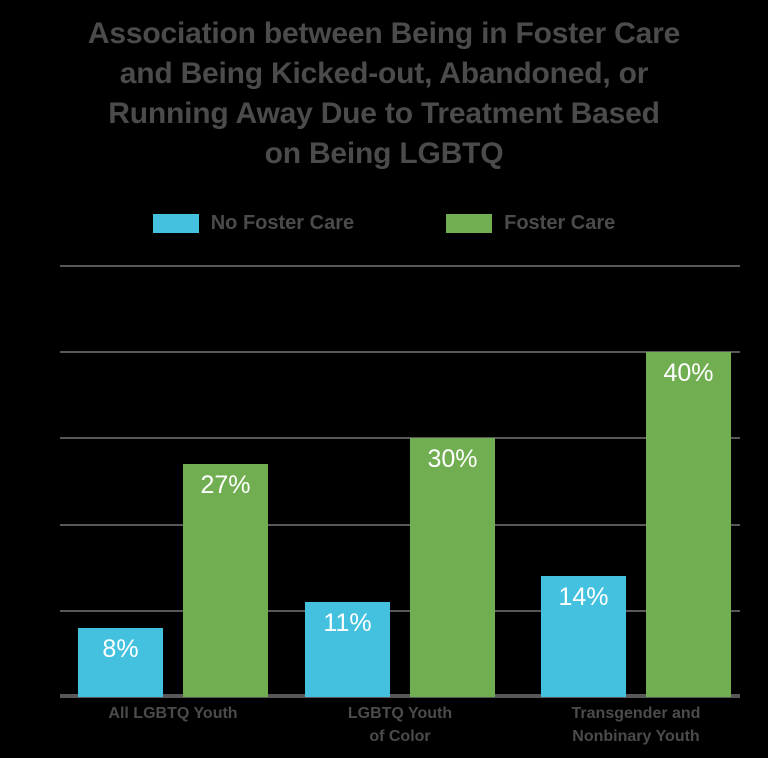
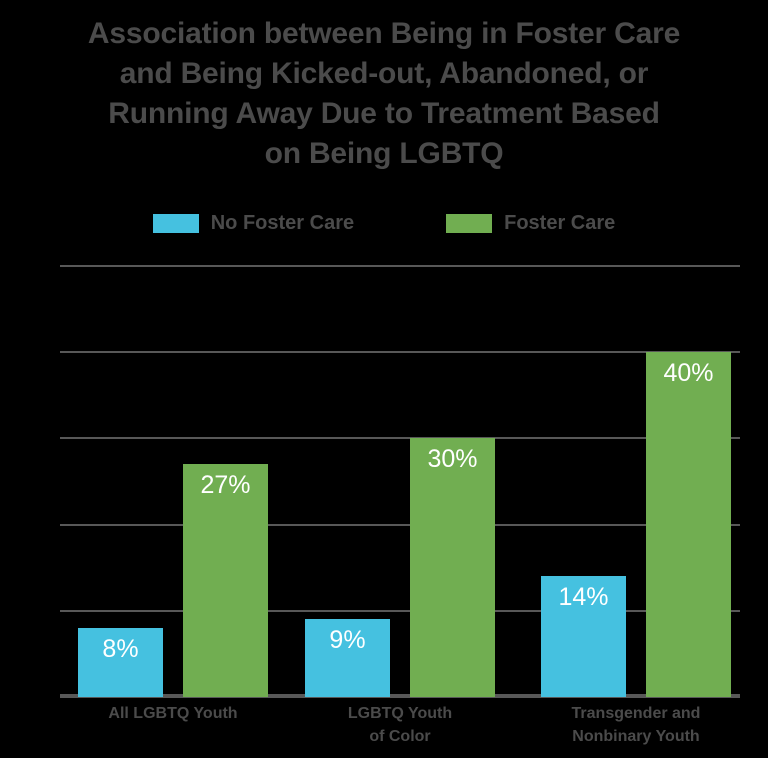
No Foster Care/LGBTQ Youth of Color: 11% -> 9%
